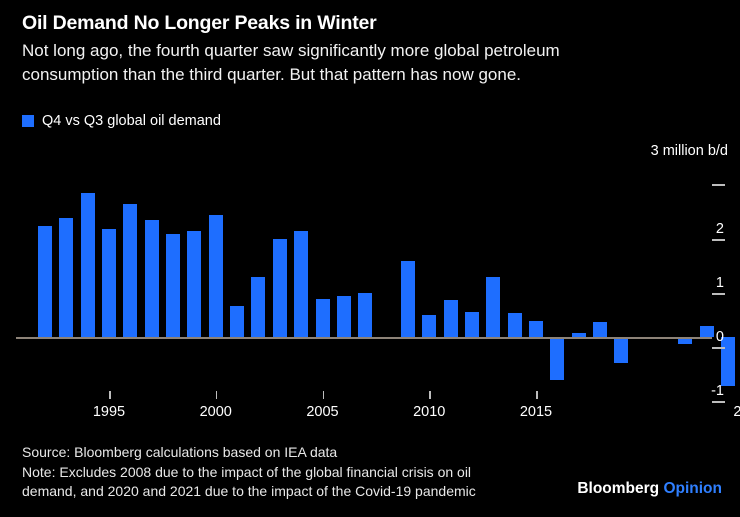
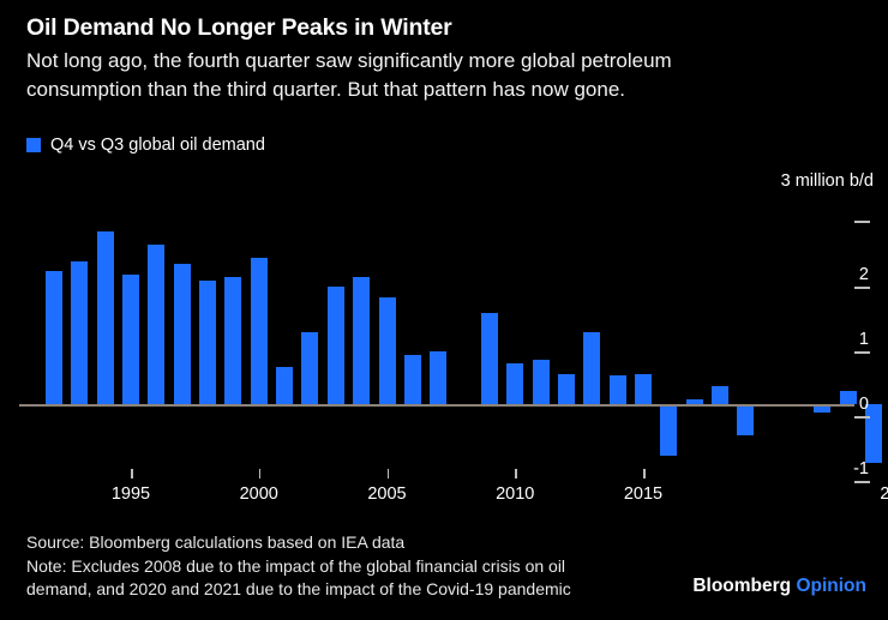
2005: 0.7 -> 1.6
2010: 0.4 -> 0.6
2015: 0.3 -> 0.5
